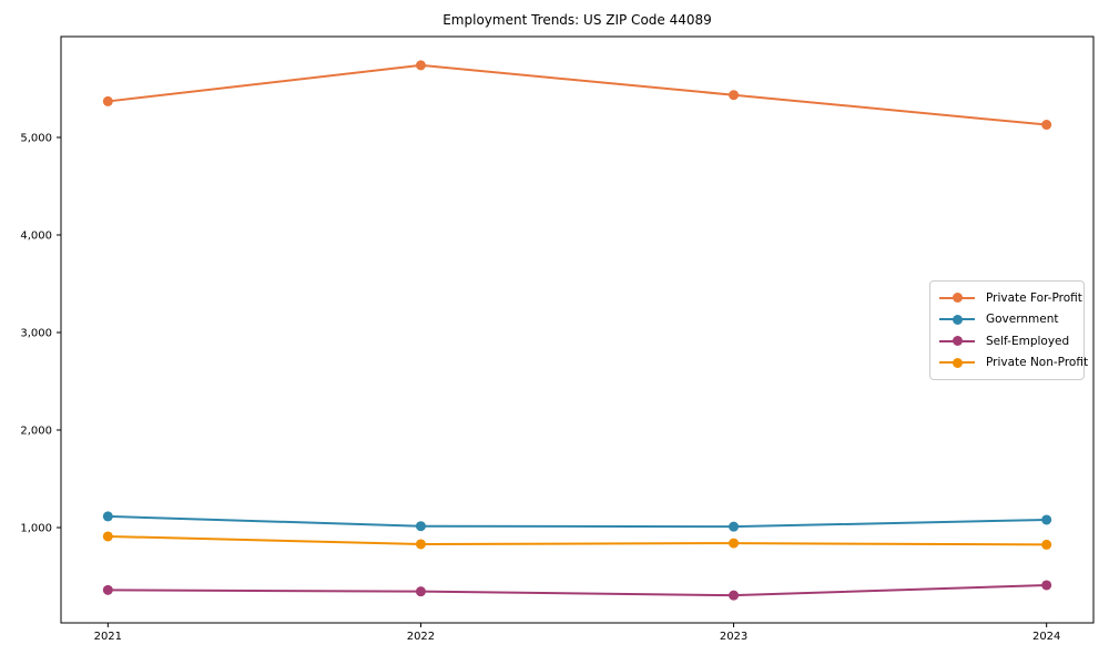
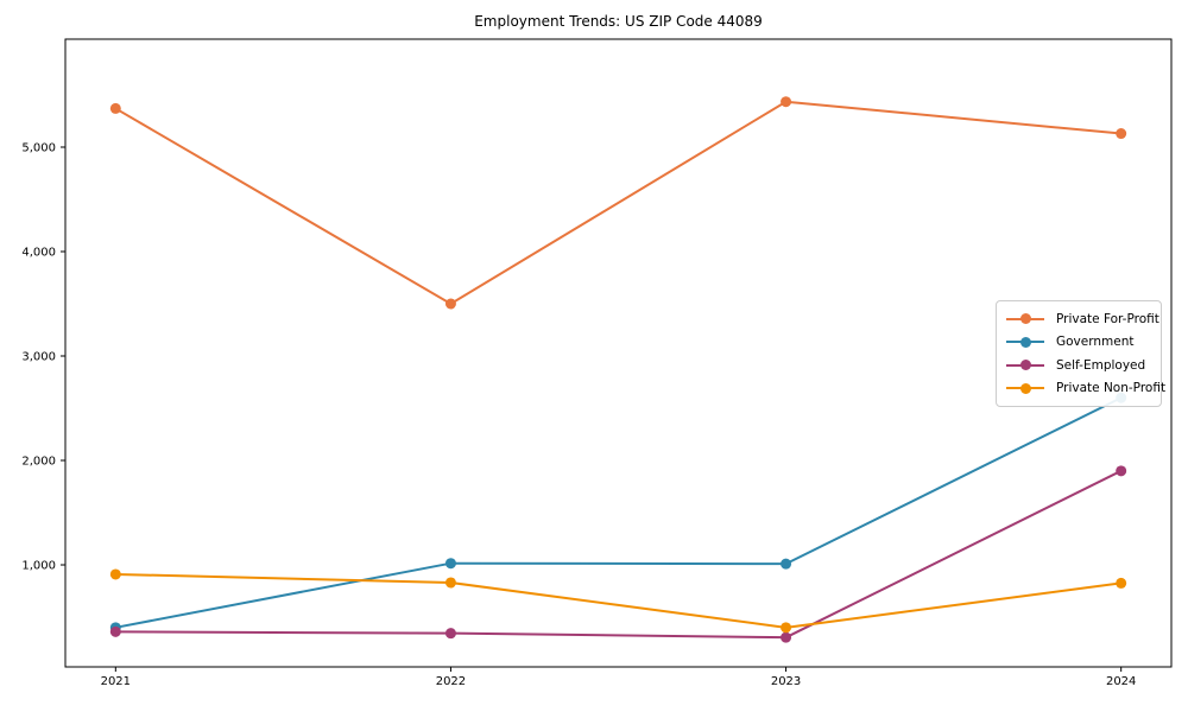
Government/2021: 1100 -> 400
Private For-Profit/2022: 5700 -> 3500
Private Non-Profit/2023: 800 -> 400
Government/2024: 1100 -> 2600
Self-Employed/2024: 400 -> 1900
